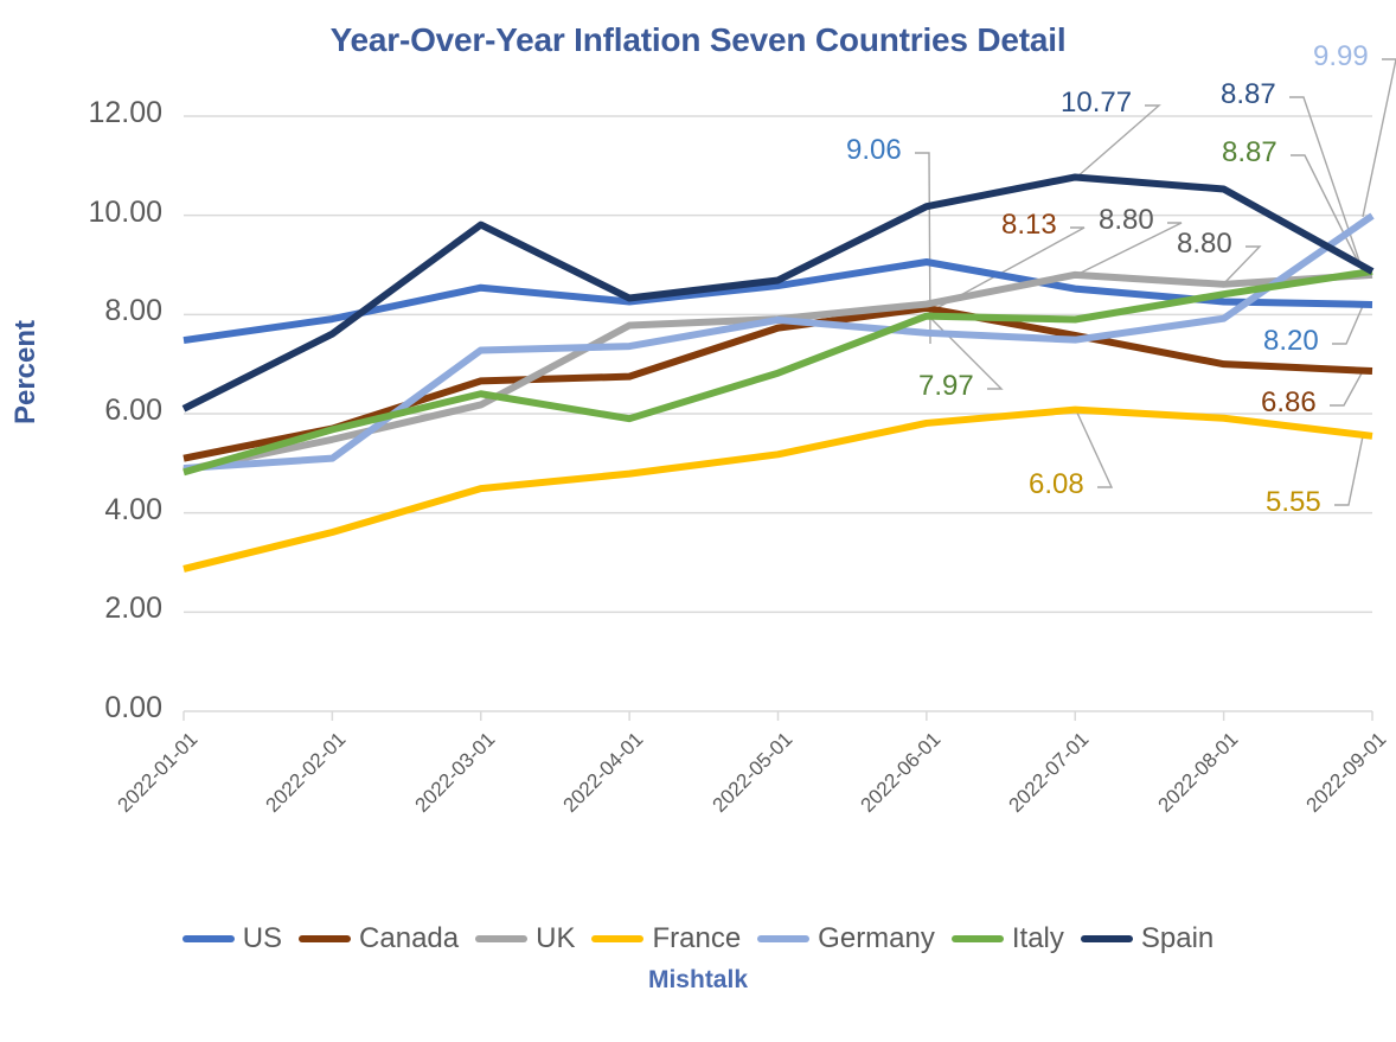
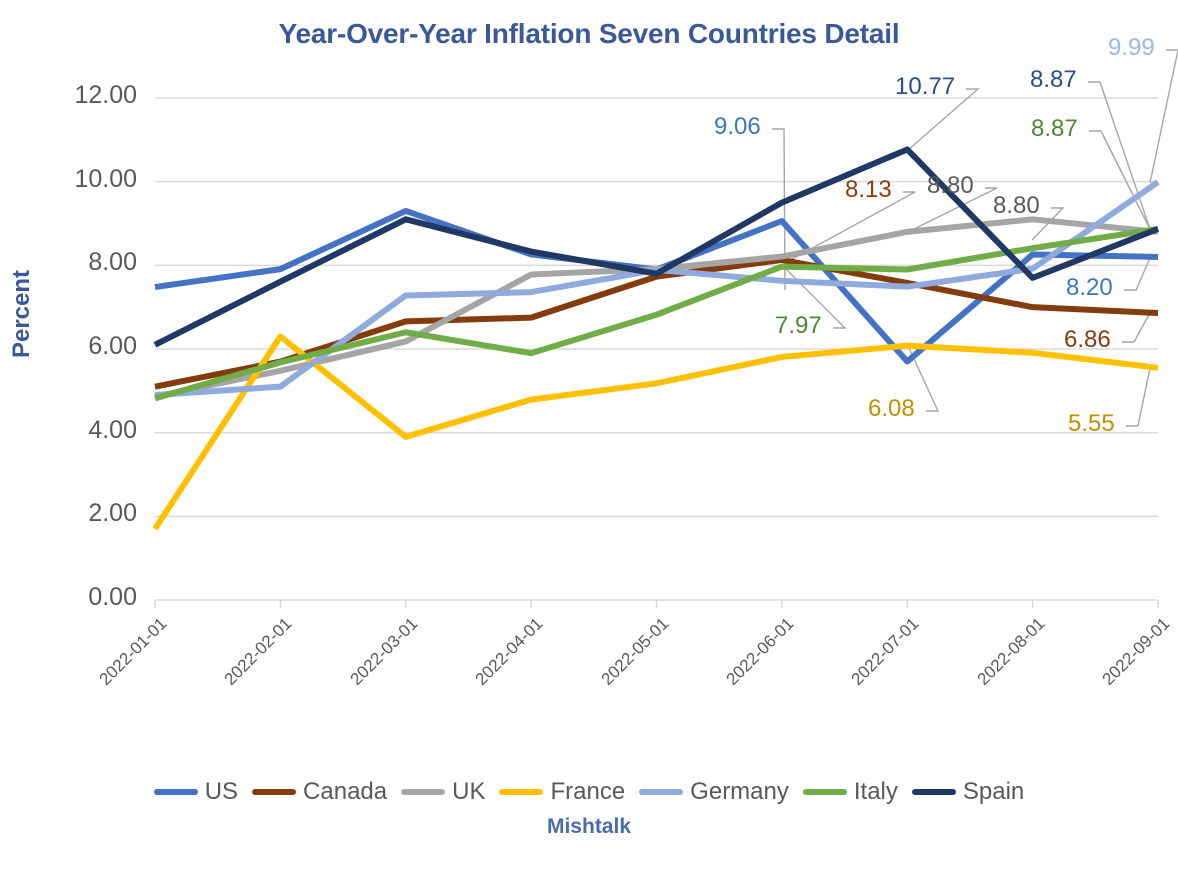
France/2022-01-01: 2.9 -> 1.7
France/2022-02-01: 3.6 -> 6.3
US/2022-03-01: 8.5 -> 9.3
France/2022-03-01: 4.5 -> 3.9
Spain/2022-03-01: 9.8 -> 9.1
US/2022-05-01: 8.6 -> 7.9
Spain/2022-05-01: 8.7 -> 7.8
Spain/2022-06-01: 10.2 -> 9.5
US/2022-07-01: 8.5 -> 5.7
UK/2022-08-01: 8.6 -> 9.1
Spain/2022-08-01: 10.5 -> 7.7
